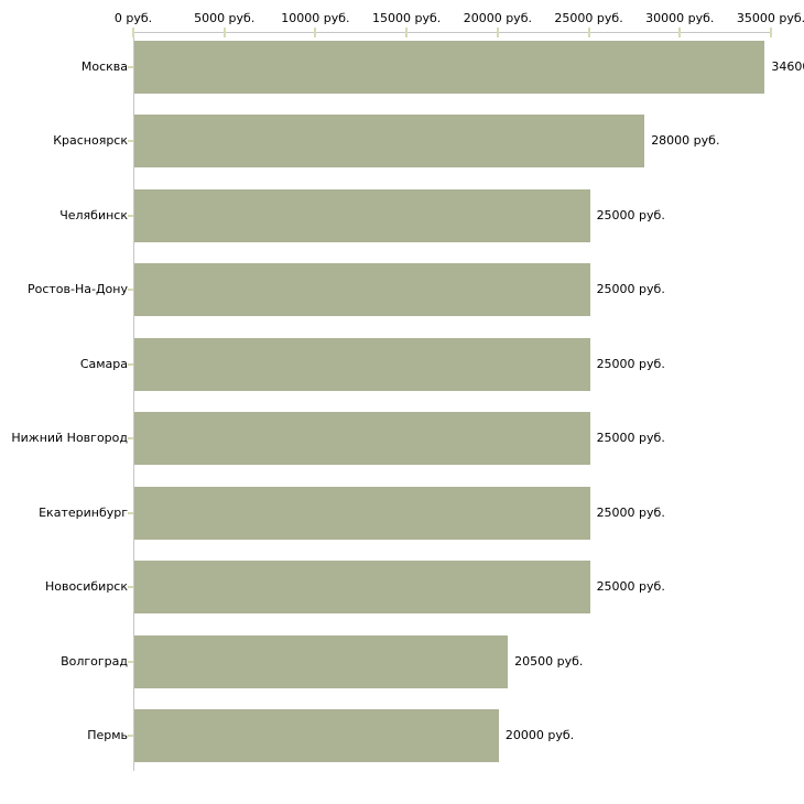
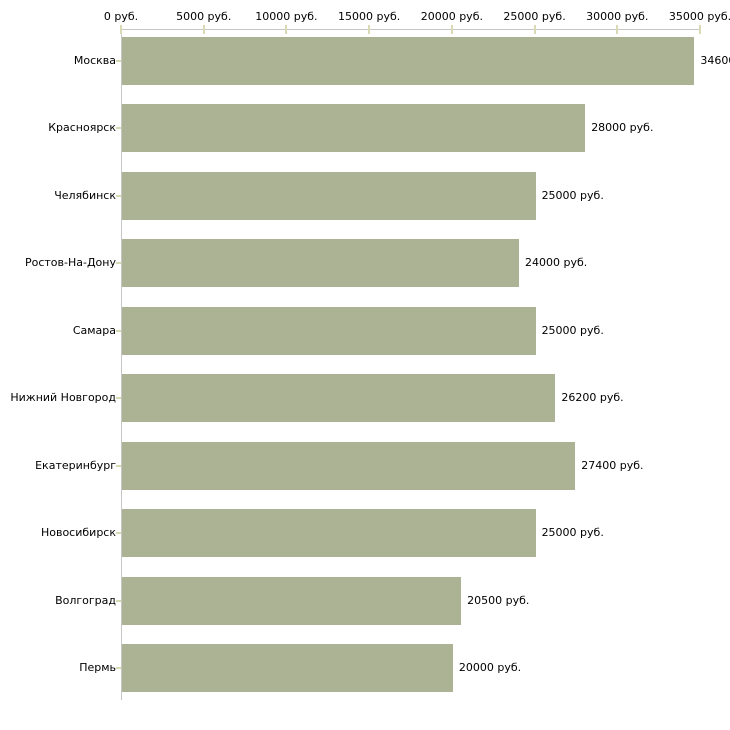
Ростов-На-Дону: 25000 -> 24000
Нижний Новгород: 25000 -> 26200
Екатеринбург: 25000 -> 27400
